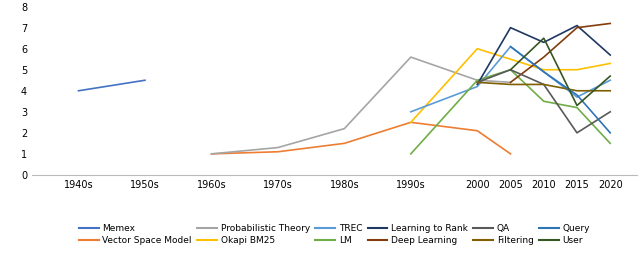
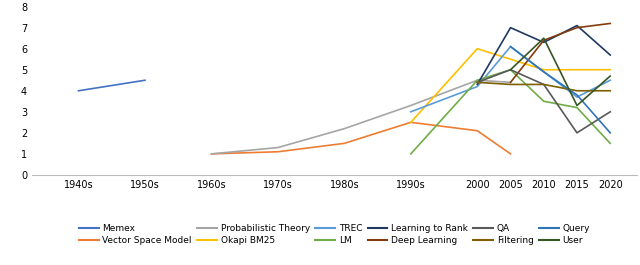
Probabilistic Theory/1990s: 5.6 -> 3.3
Deep Learning/2010: 5.6 -> 6.4
Okapi BM25/2020: 5.3 -> 5.0
